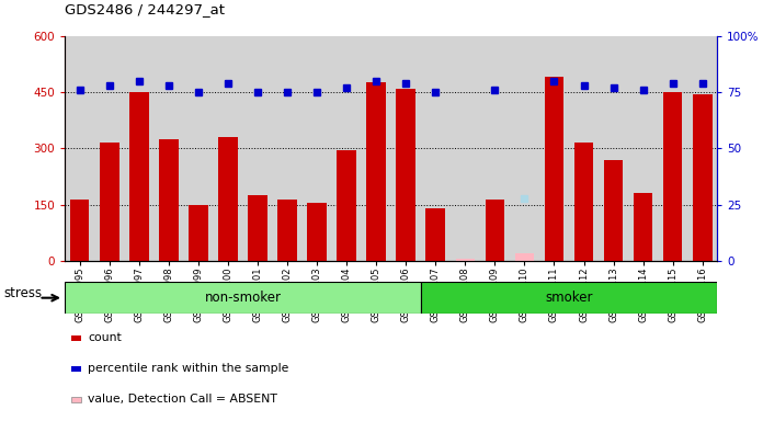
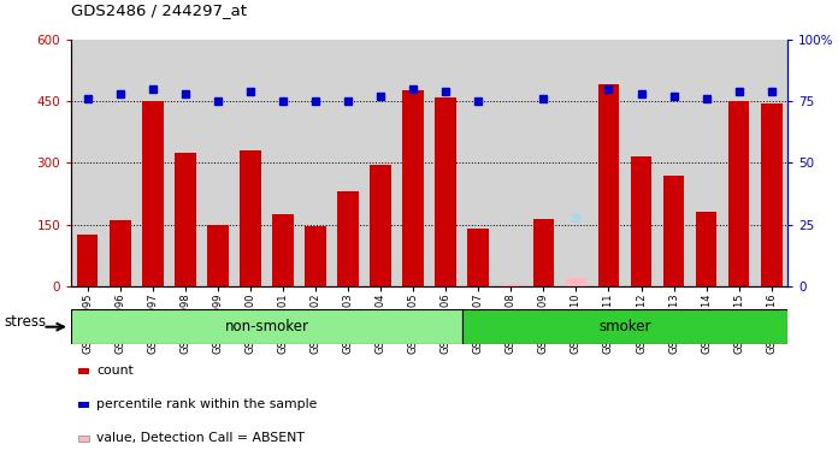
GSM101095: 165 -> 125
GSM101096: 315 -> 160
GSM101102: 165 -> 145
GSM101103: 155 -> 230
